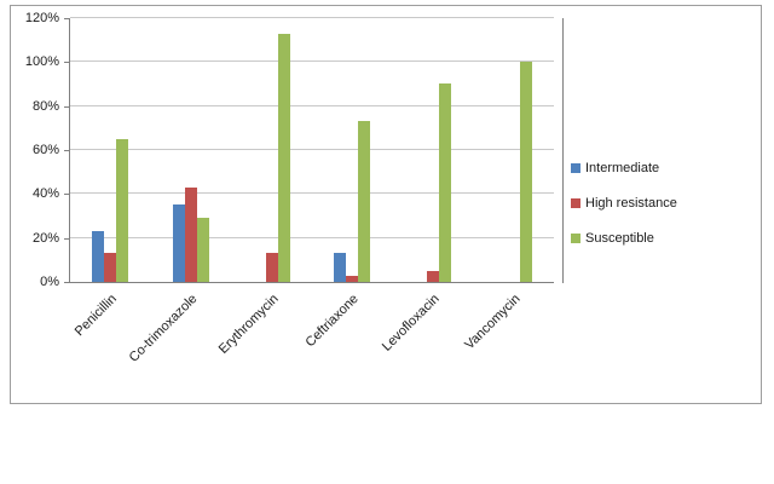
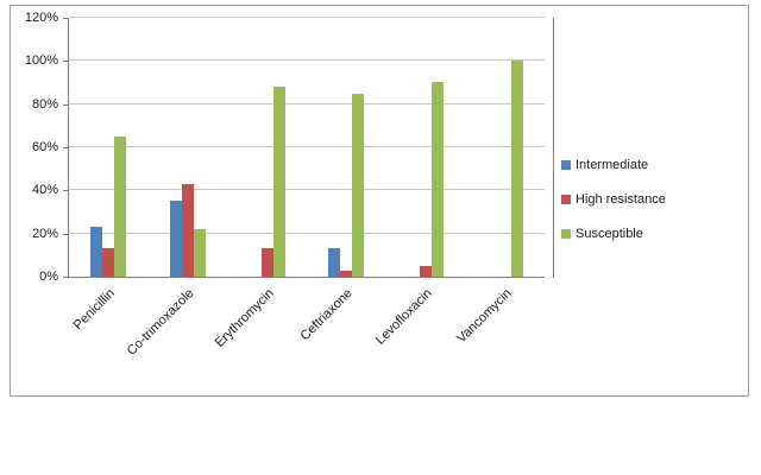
Susceptible/Co-trimoxazole: 29% -> 22%
Susceptible/Erythromycin: 113% -> 88%
Susceptible/Ceftriaxone: 73% -> 85%
